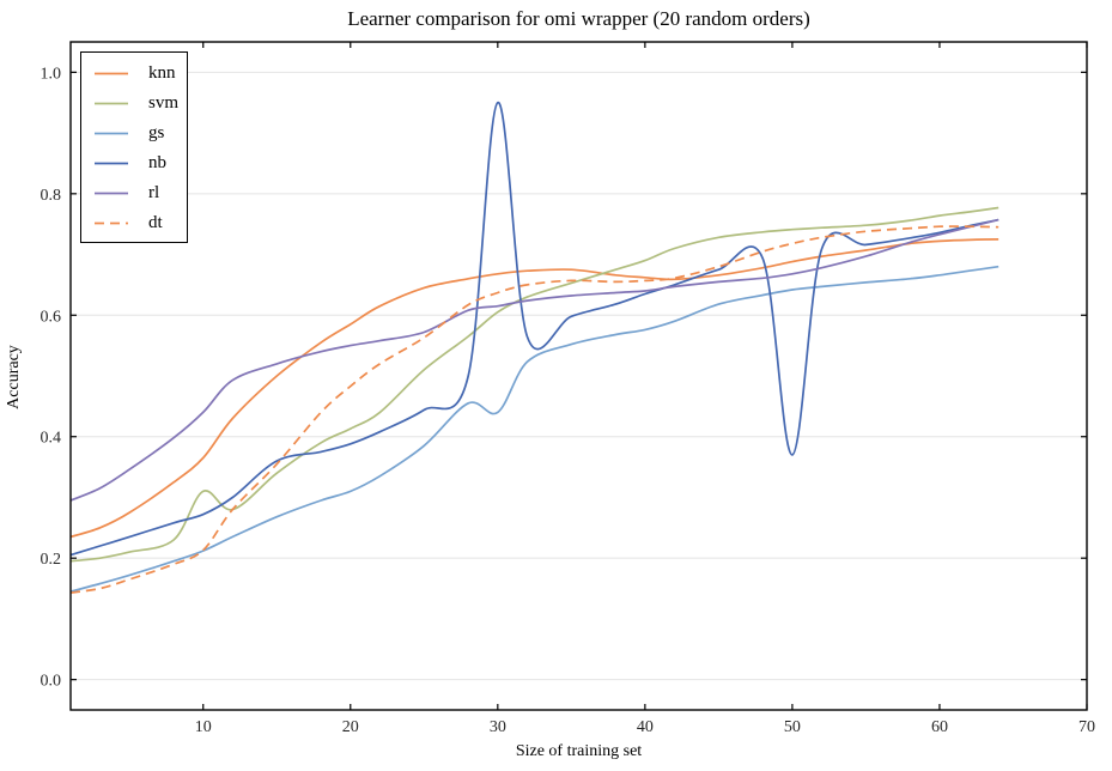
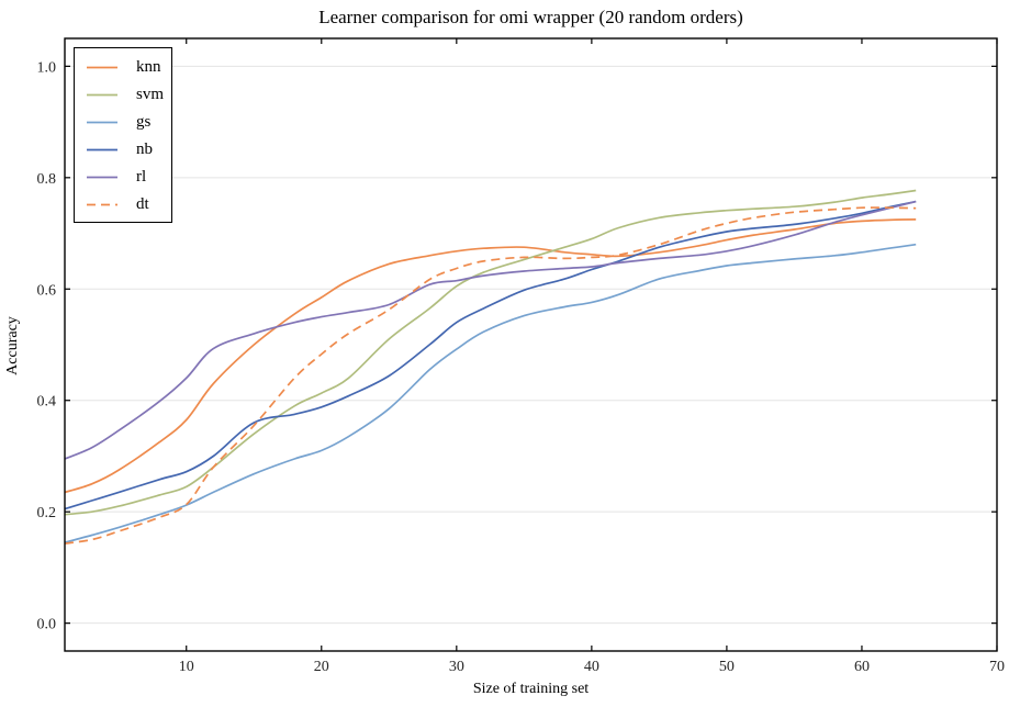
svm/10: 0.31 -> 0.24
gs/30: 0.44 -> 0.49
nb/30: 0.95 -> 0.54
nb/50: 0.37 -> 0.70
